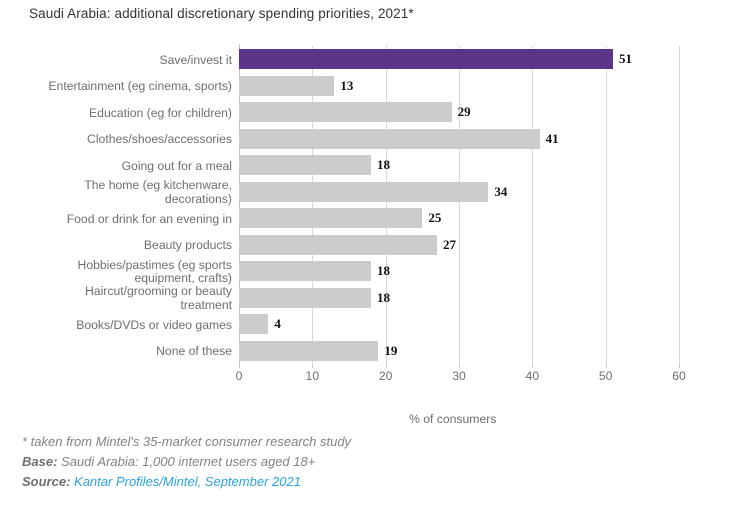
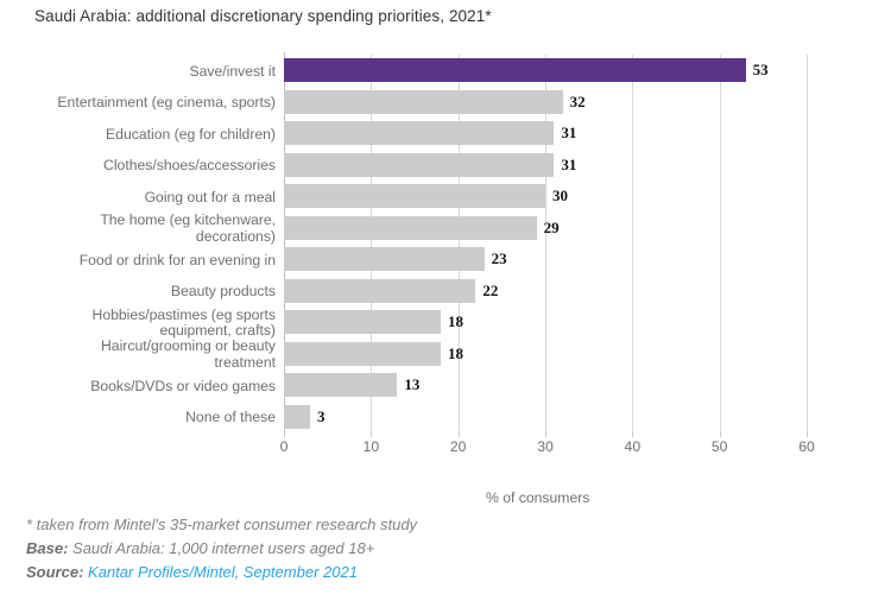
Save/invest it: 51 -> 53
Entertainment (eg cinema, sports): 13 -> 32
Education (eg for children): 29 -> 31
Clothes/shoes/accessories: 41 -> 31
Going out for a meal: 18 -> 30
The home (eg kitchenware, decorations): 34 -> 29
Food or drink for an evening in: 25 -> 23
Beauty products: 27 -> 22
Books/DVDs or video games: 4 -> 13
None of these: 19 -> 3
